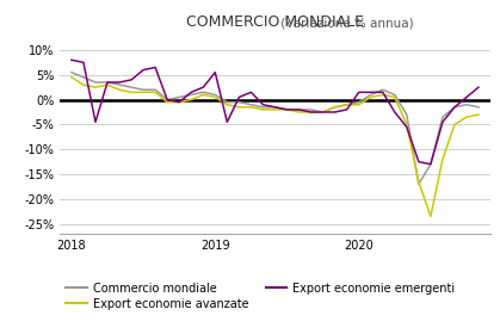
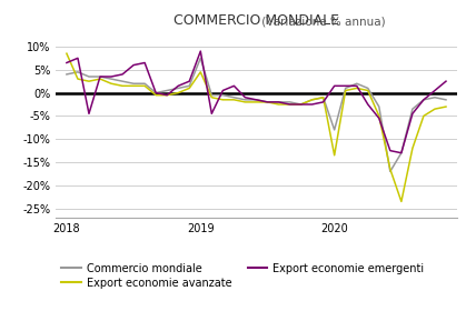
Commercio mondiale/2018: 5.5% -> 4.0%
Export economie avanzate/2018: 4.5% -> 8.5%
Export economie emergenti/2018: 8.0% -> 6.5%
Commercio mondiale/2019: 1.0% -> 7.5%
Export economie avanzate/2019: 0.5% -> 4.5%
Export economie emergenti/2019: 5.5% -> 9.0%
Commercio mondiale/2020: -0.5% -> -8.0%
Export economie avanzate/2020: -1.0% -> -13.5%
